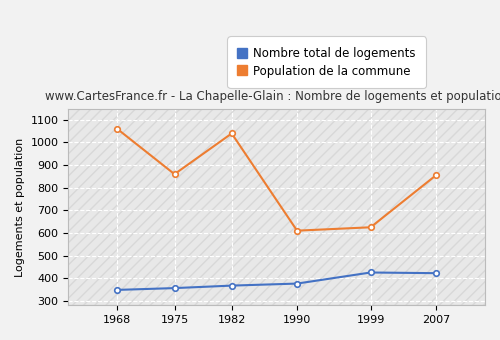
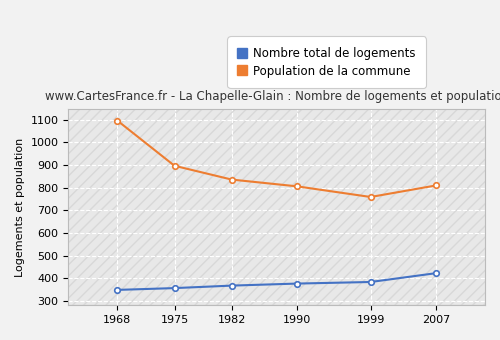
Population de la commune/1968: 1060 -> 1097
Population de la commune/1975: 860 -> 897
Population de la commune/1982: 1040 -> 836
Population de la commune/1990: 610 -> 806
Nombre total de logements/1999: 425 -> 383
Population de la commune/1999: 625 -> 759
Population de la commune/2007: 855 -> 810
